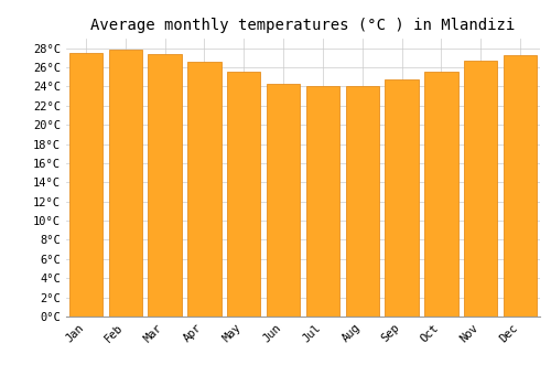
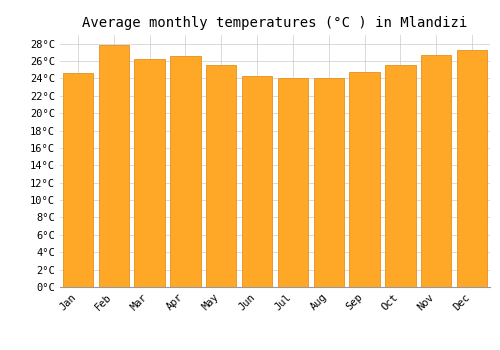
Jan: 27.5°C -> 24.6°C
Mar: 27.4°C -> 26.2°C
